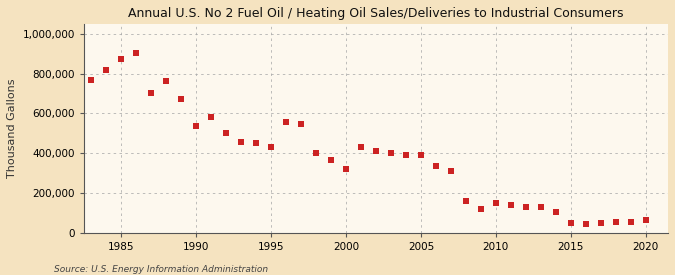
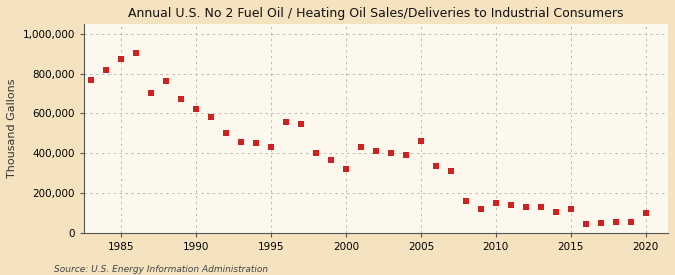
1990: 540,000 -> 620,000
2005: 390,000 -> 460,000
2015: 50,000 -> 120,000
2020: 60,000 -> 100,000
